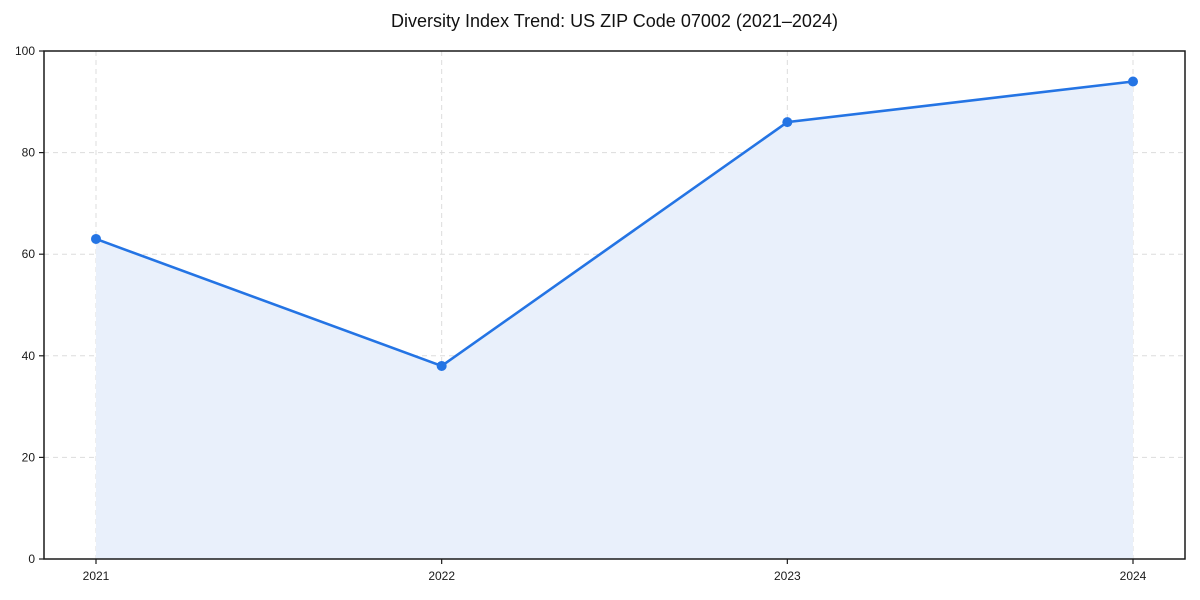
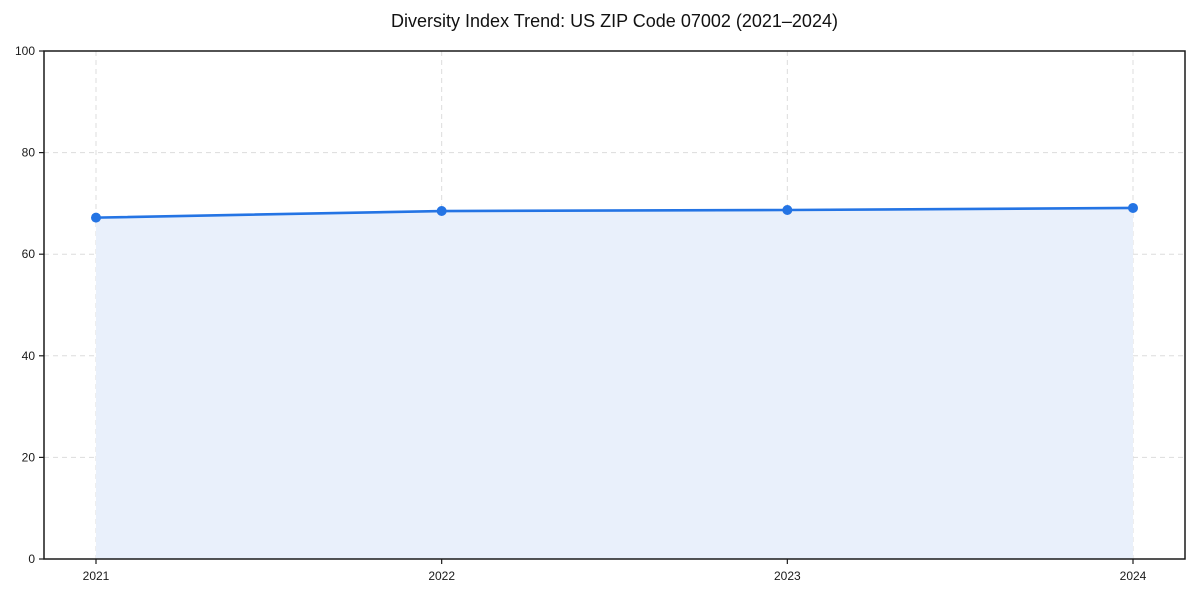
2021: 63 -> 67
2022: 38 -> 68
2023: 86 -> 69
2024: 94 -> 69
